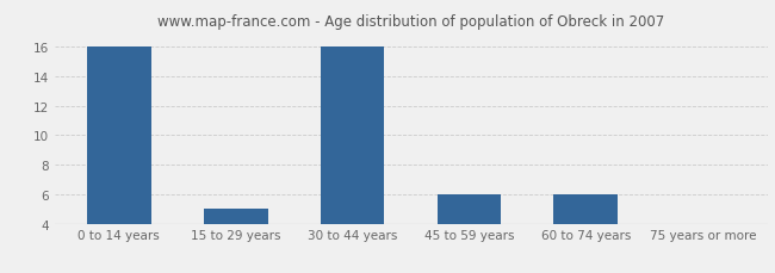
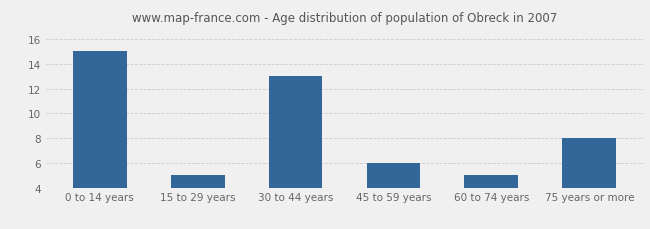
0 to 14 years: 16 -> 15
30 to 44 years: 16 -> 13
60 to 74 years: 6 -> 5
75 years or more: 4 -> 8
